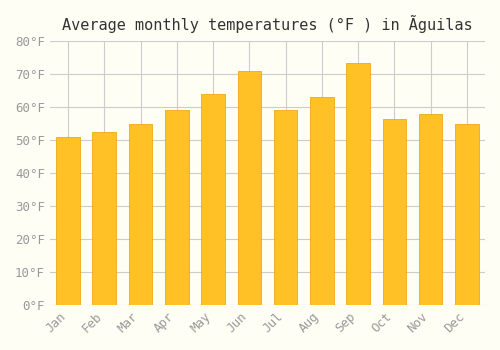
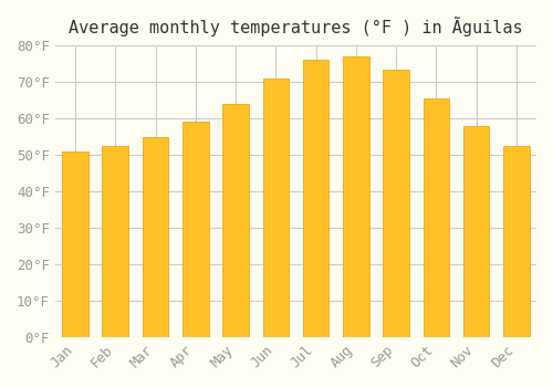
Jul: 59.0°F -> 76.0°F
Aug: 63.0°F -> 77.0°F
Oct: 56.5°F -> 65.5°F
Dec: 55.0°F -> 52.5°F
